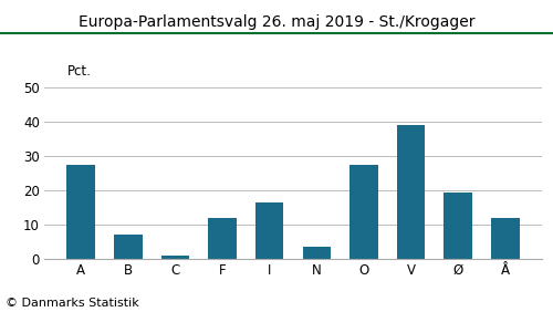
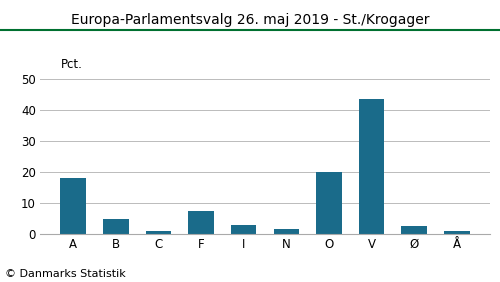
A: 27.5 -> 18.0
B: 7.0 -> 5.0
F: 12.0 -> 7.5
I: 16.5 -> 3.0
N: 3.5 -> 1.5
O: 27.5 -> 20.0
V: 39.0 -> 43.5
Ø: 19.5 -> 2.5
Å: 12.0 -> 1.0
